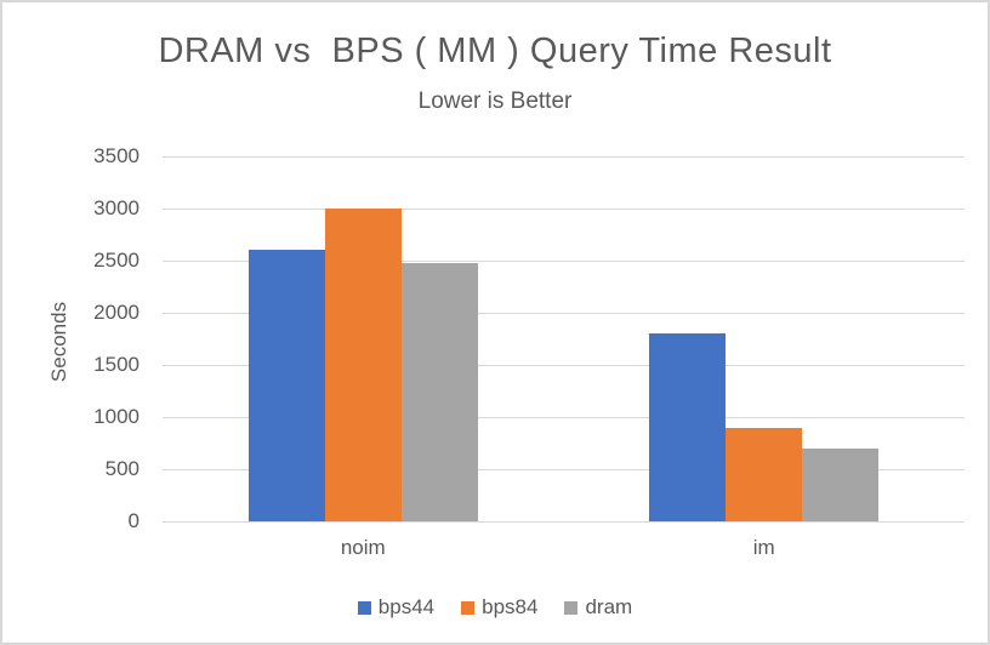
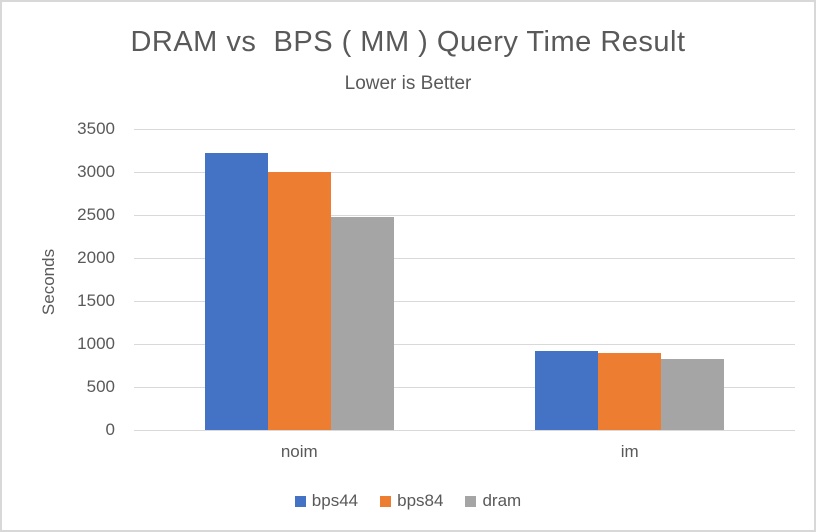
bps44/noim: 2600 -> 3200
bps44/im: 1800 -> 900
dram/im: 700 -> 800
